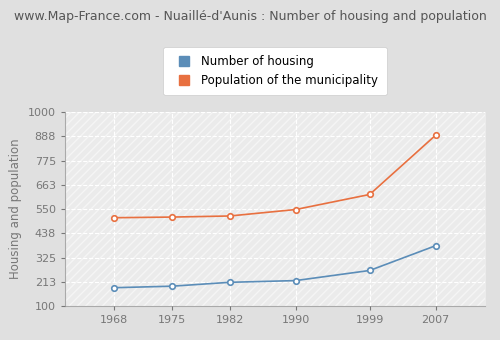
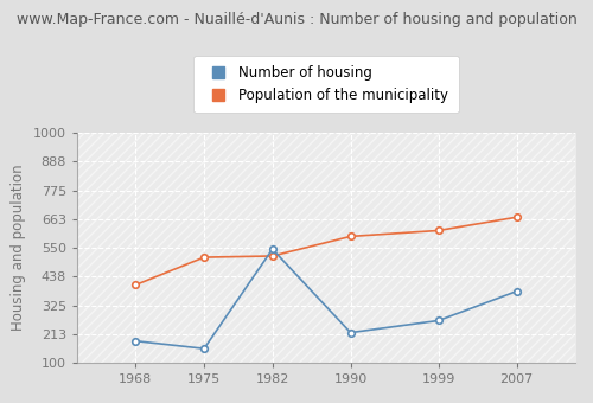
Population of the municipality/1968: 510 -> 405
Number of housing/1975: 192 -> 155
Number of housing/1982: 210 -> 545
Population of the municipality/1990: 548 -> 595
Population of the municipality/2007: 893 -> 670
